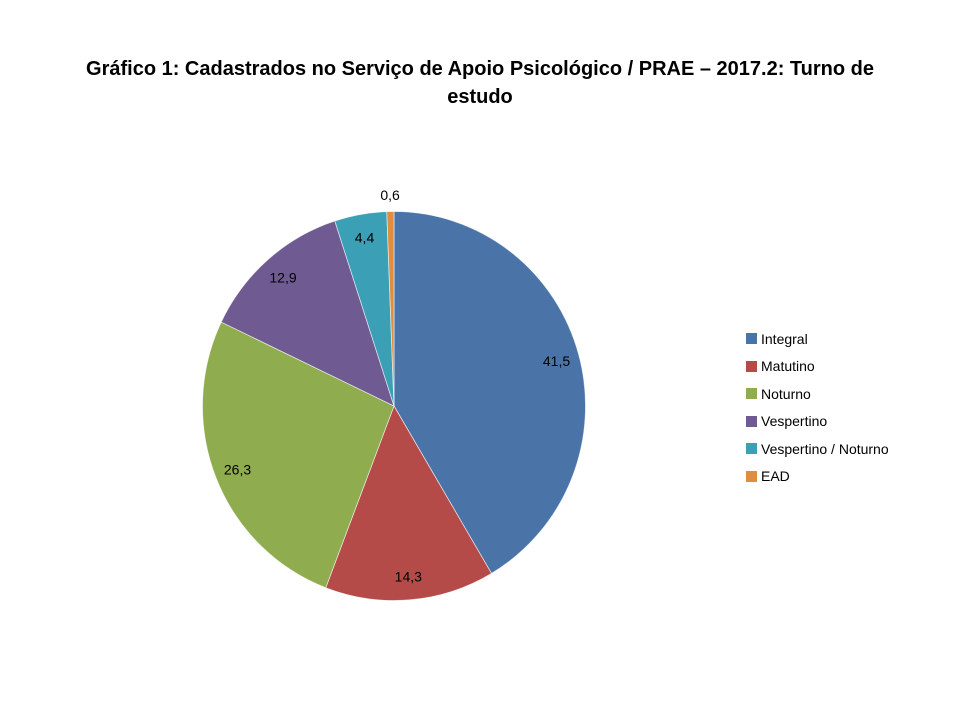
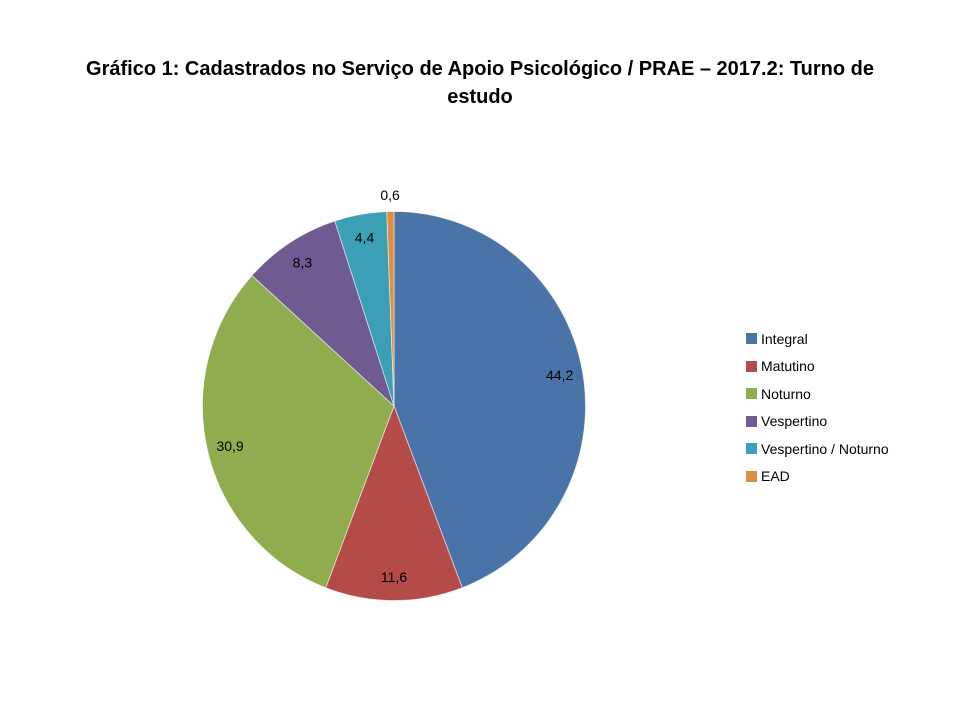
Integral: 41,5 -> 44,2
Matutino: 14,3 -> 11,6
Noturno: 26,3 -> 30,9
Vespertino: 12,9 -> 8,3
